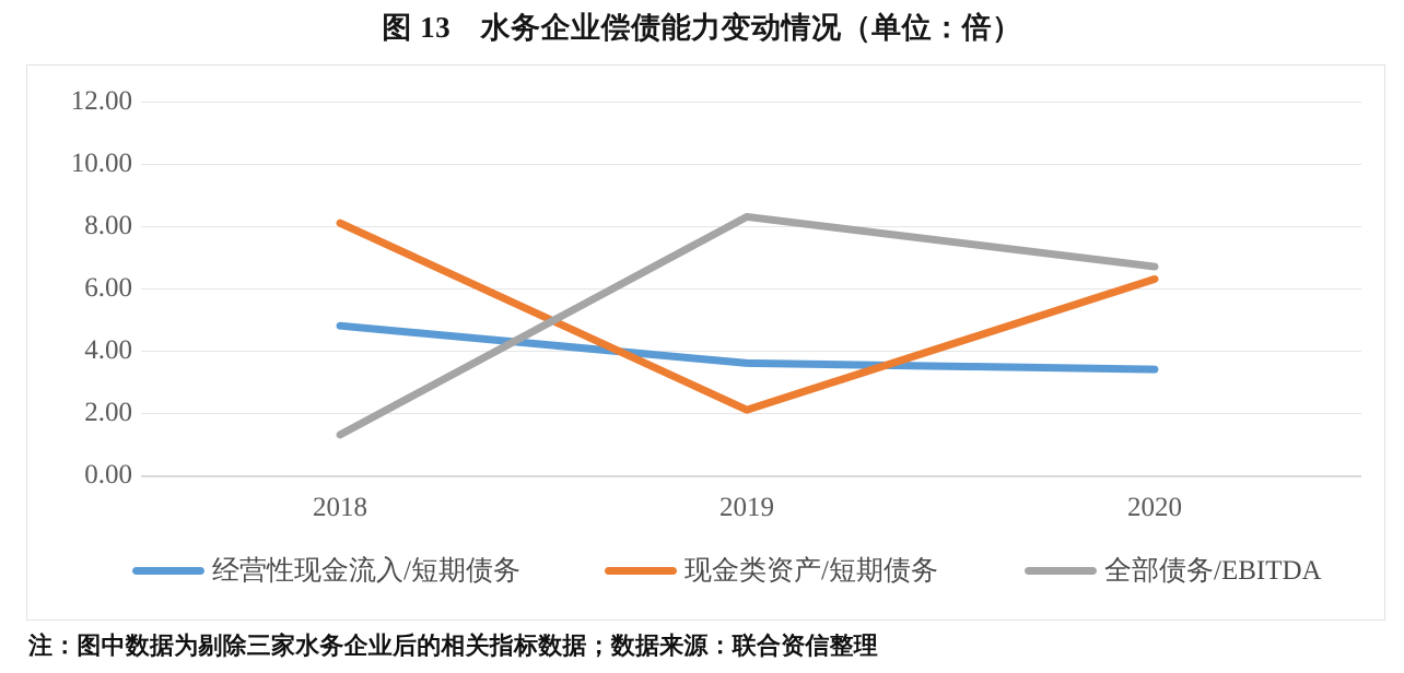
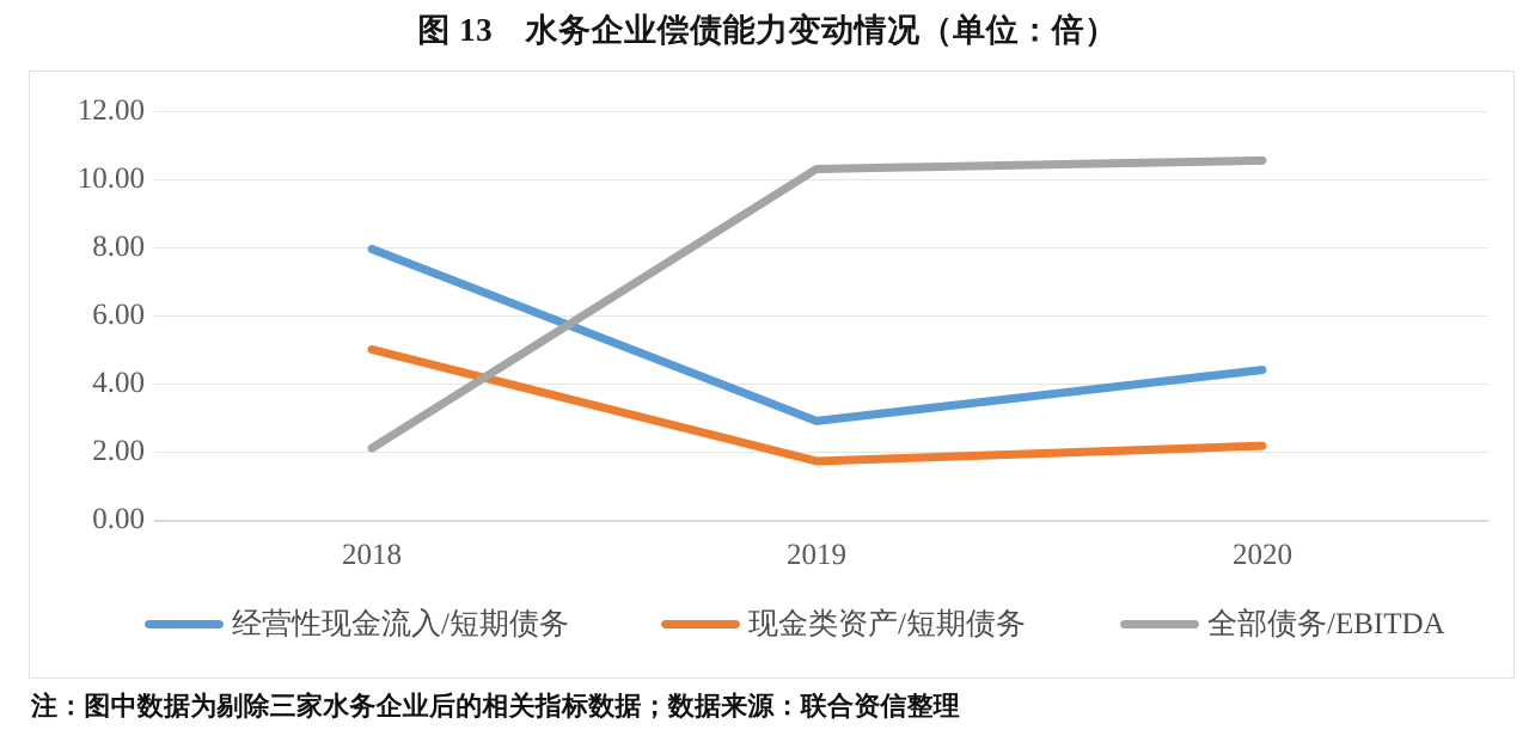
经营性现金流入/短期债务/2018: 4.8 -> 8.0
现金类资产/短期债务/2018: 8.1 -> 5.0
全部债务/EBITDA/2018: 1.3 -> 2.1
经营性现金流入/短期债务/2019: 3.6 -> 2.9
现金类资产/短期债务/2019: 2.1 -> 1.7
全部债务/EBITDA/2019: 8.3 -> 10.3
经营性现金流入/短期债务/2020: 3.4 -> 4.4
现金类资产/短期债务/2020: 6.3 -> 2.2
全部债务/EBITDA/2020: 6.7 -> 10.6
